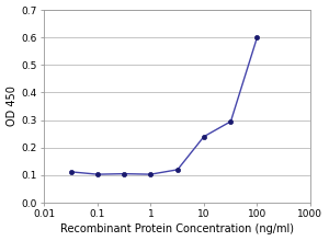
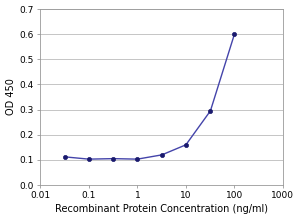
10: 0.240 -> 0.160
